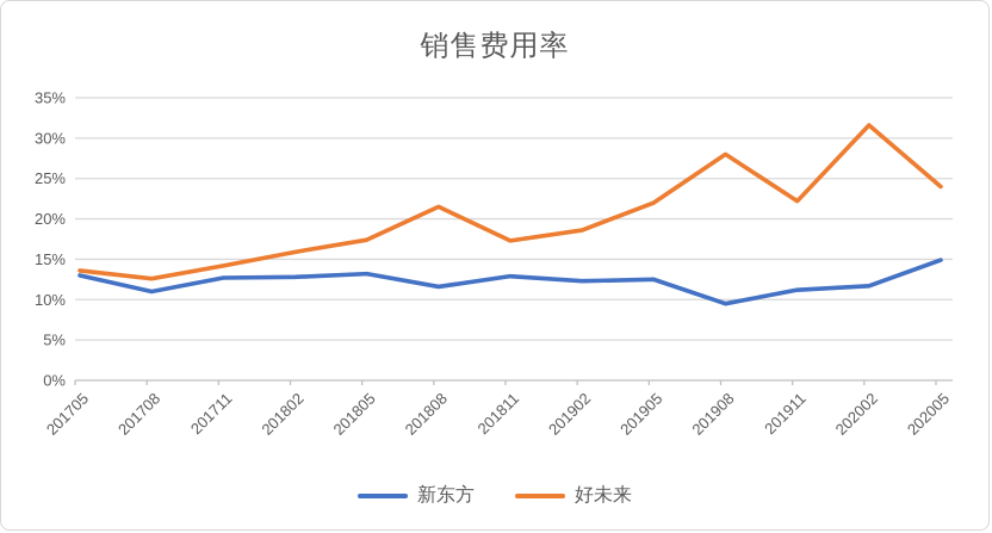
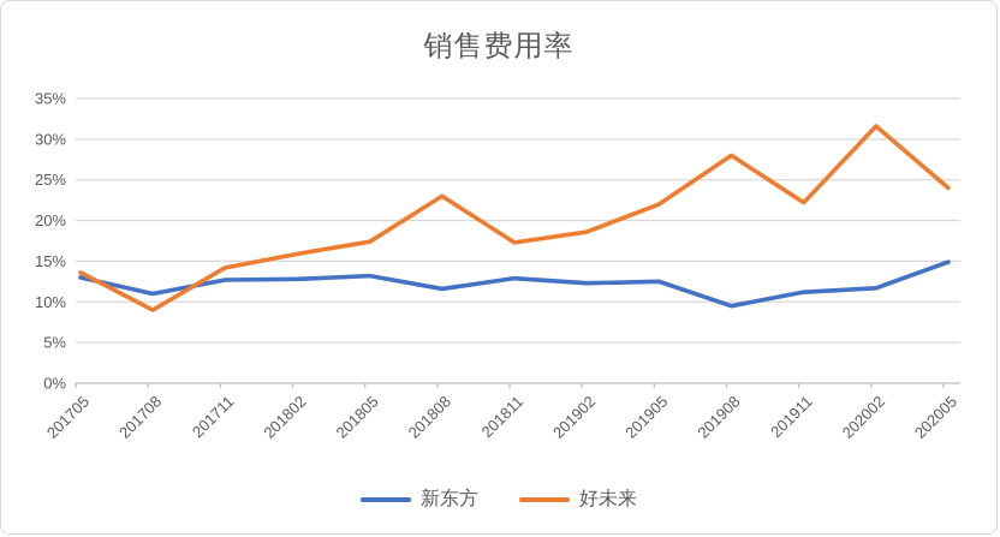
好未来/201708: 13% -> 9%
好未来/201808: 22% -> 23%
